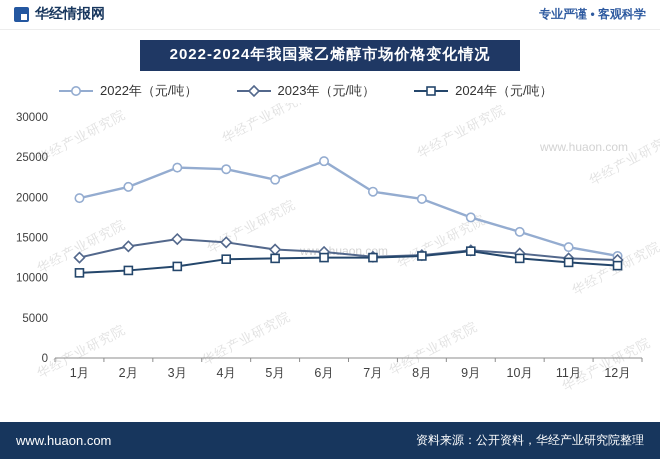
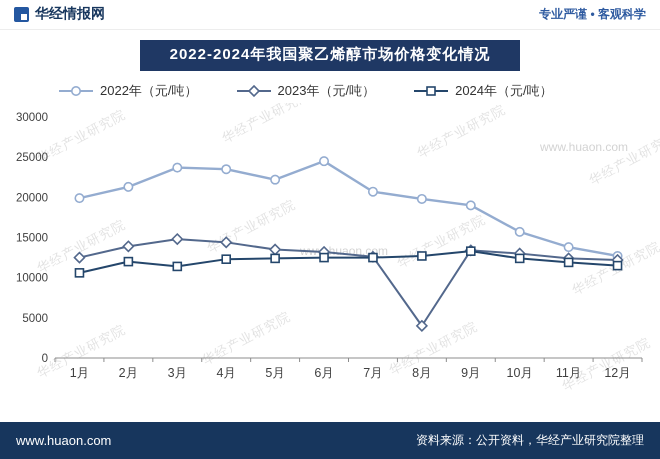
2024年（元/吨）/2月: 11000 -> 12000
2023年（元/吨）/8月: 13000 -> 4000
2022年（元/吨）/9月: 18000 -> 19000
